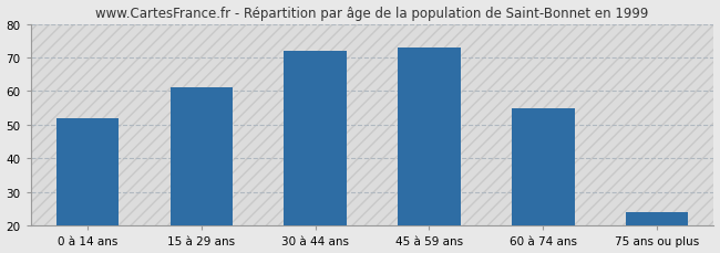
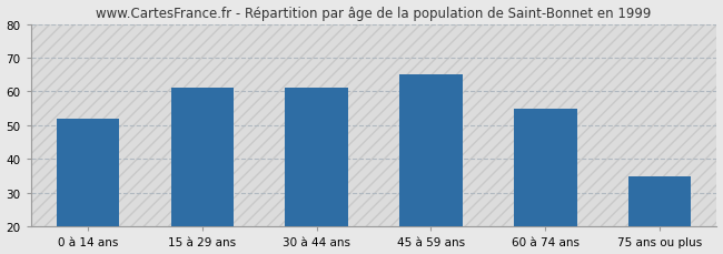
30 à 44 ans: 72 -> 61
45 à 59 ans: 73 -> 65
75 ans ou plus: 24 -> 35
